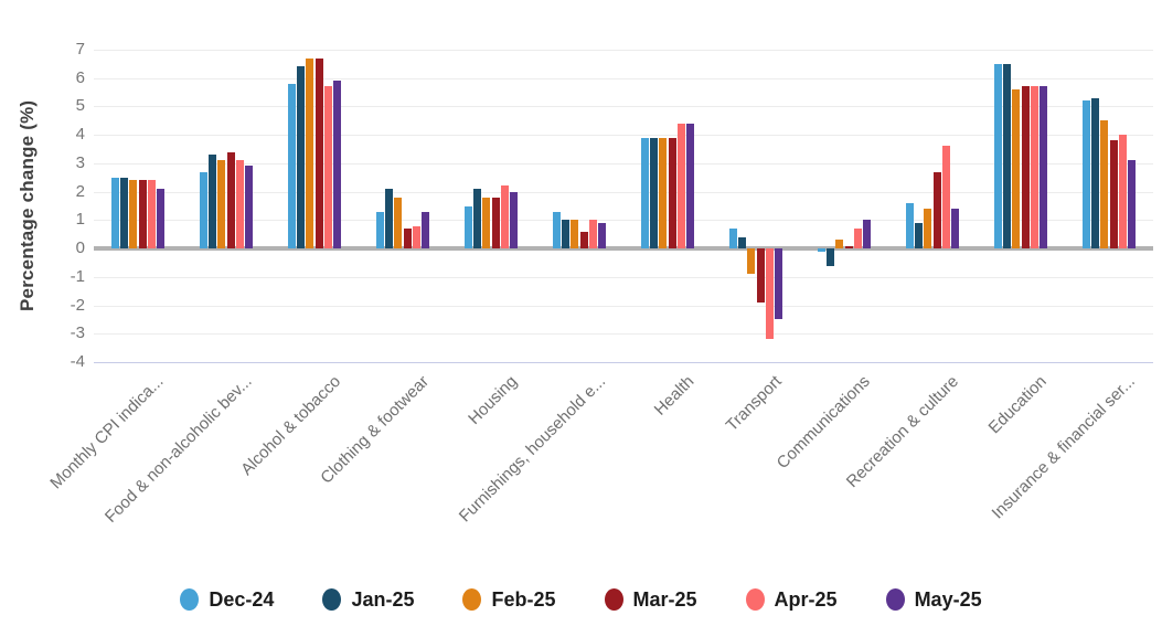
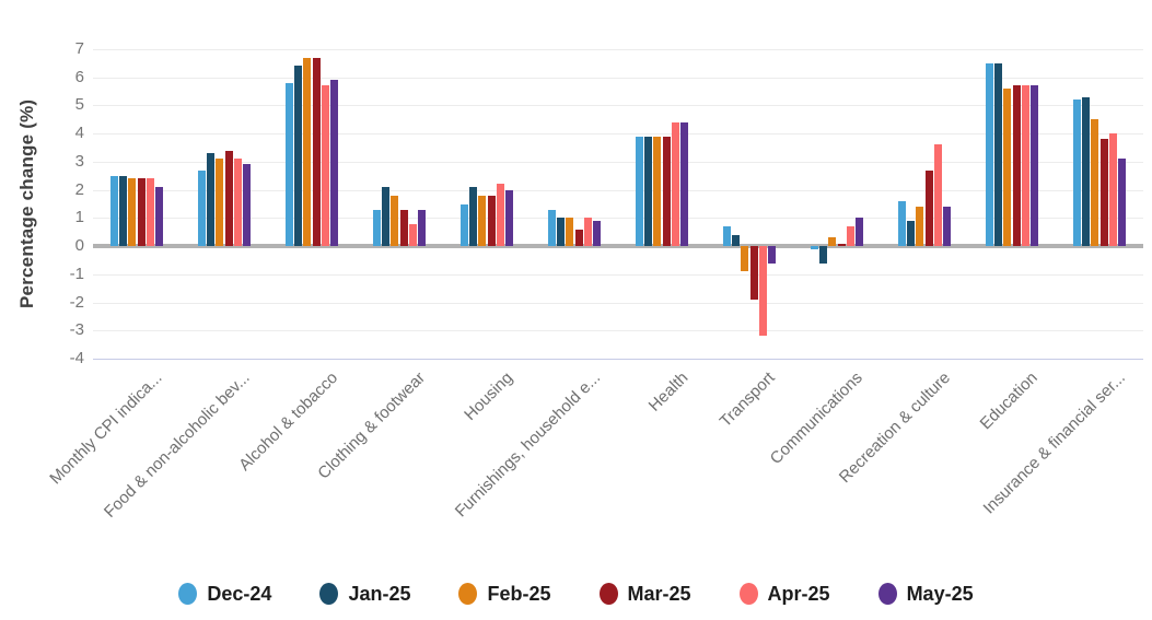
Mar-25/Clothing & footwear: 0.7 -> 1.3
May-25/Transport: -2.5 -> -0.6
